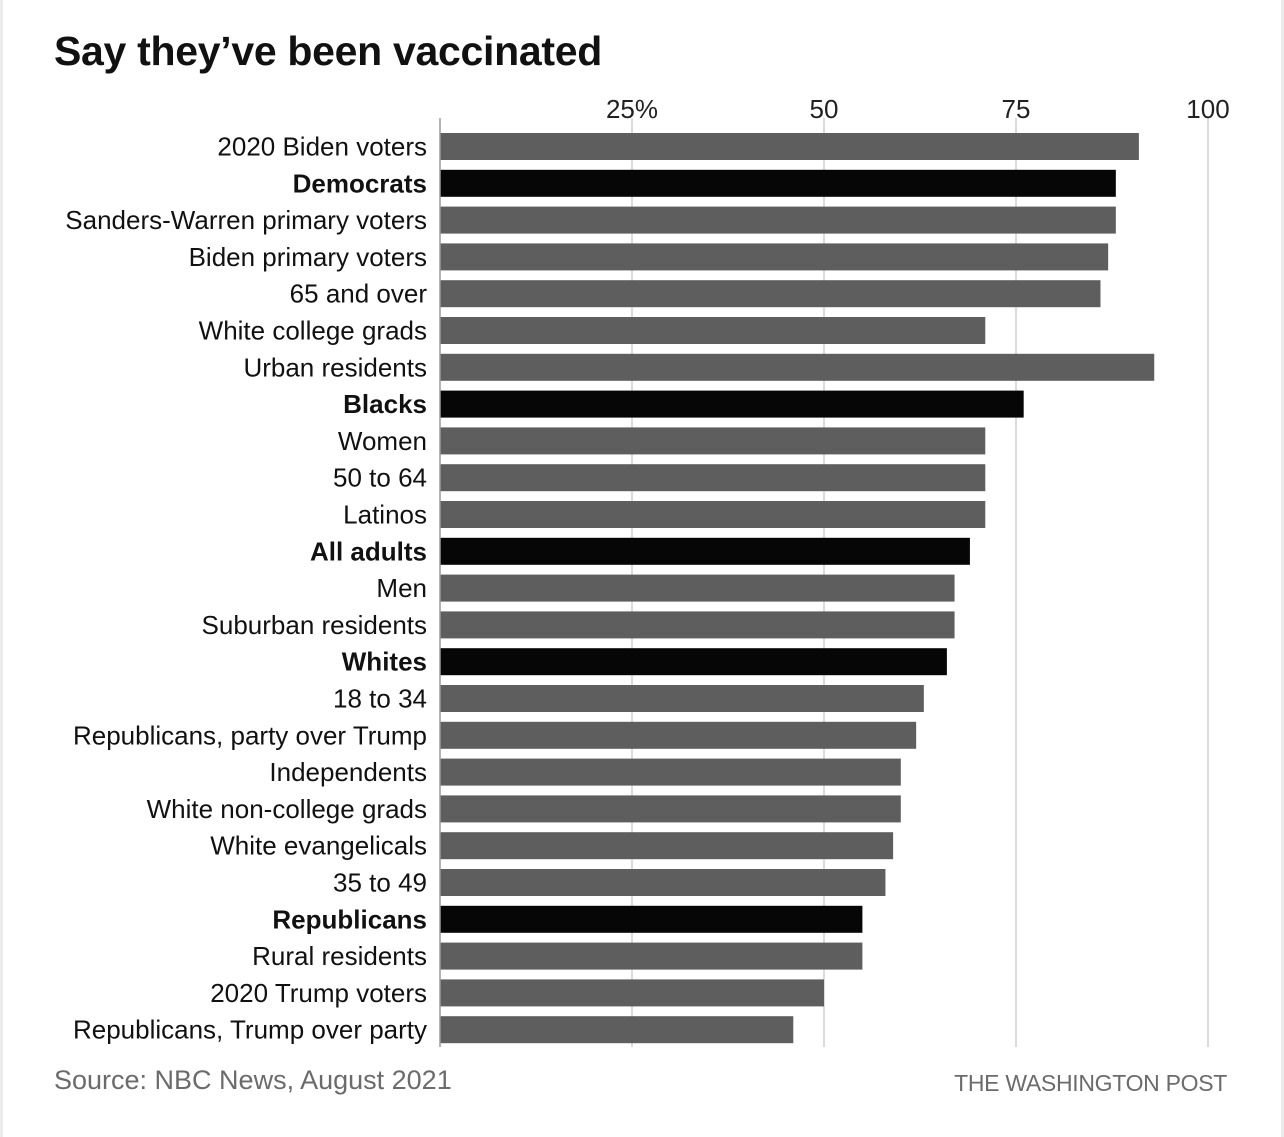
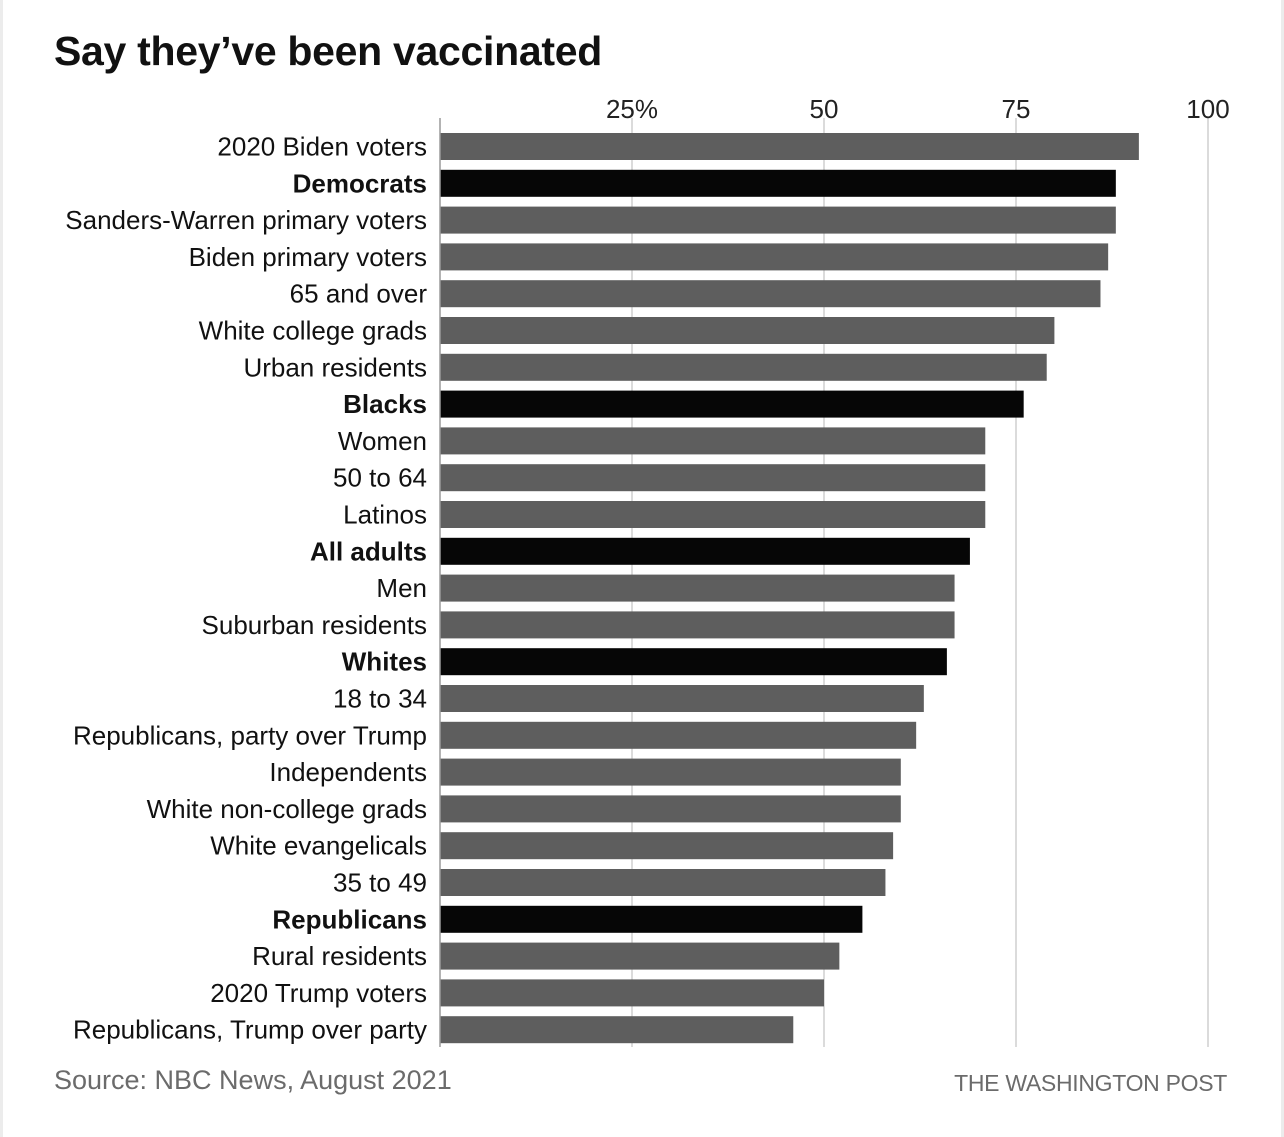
White college grads: 71 -> 80
Urban residents: 93 -> 79
Rural residents: 55 -> 52
